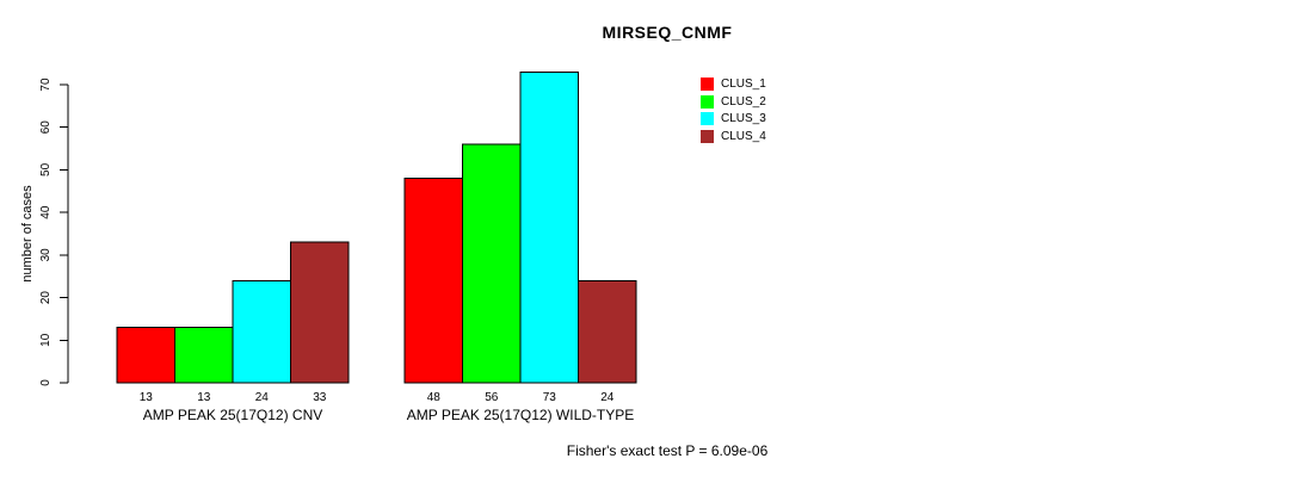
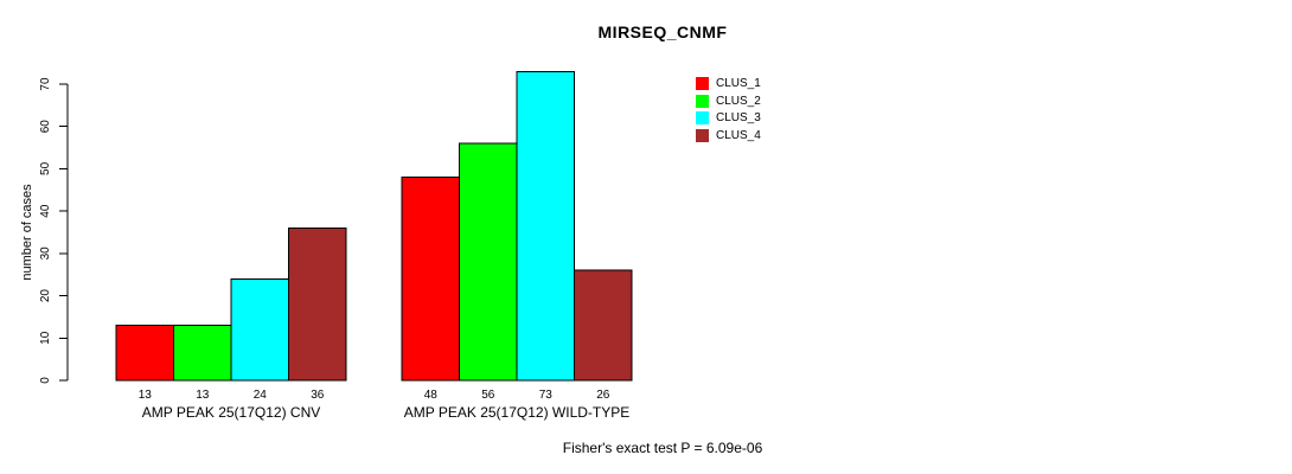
CLUS_4/AMP PEAK 25(17Q12) CNV: 33 -> 36
CLUS_4/AMP PEAK 25(17Q12) WILD-TYPE: 24 -> 26
